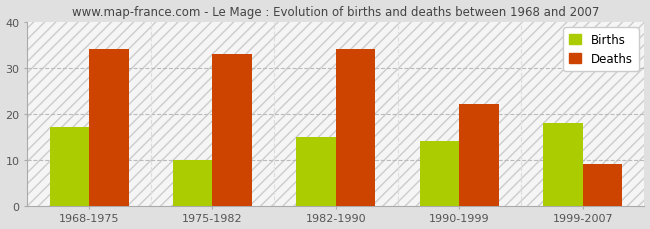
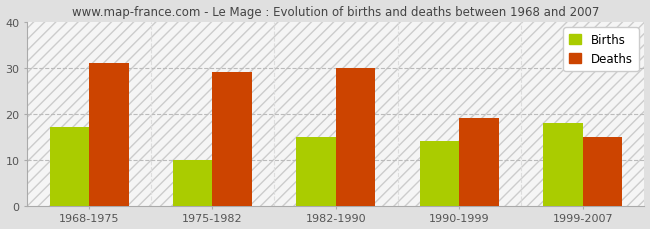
Deaths/1968-1975: 34 -> 31
Deaths/1975-1982: 33 -> 29
Deaths/1982-1990: 34 -> 30
Deaths/1990-1999: 22 -> 19
Deaths/1999-2007: 9 -> 15
